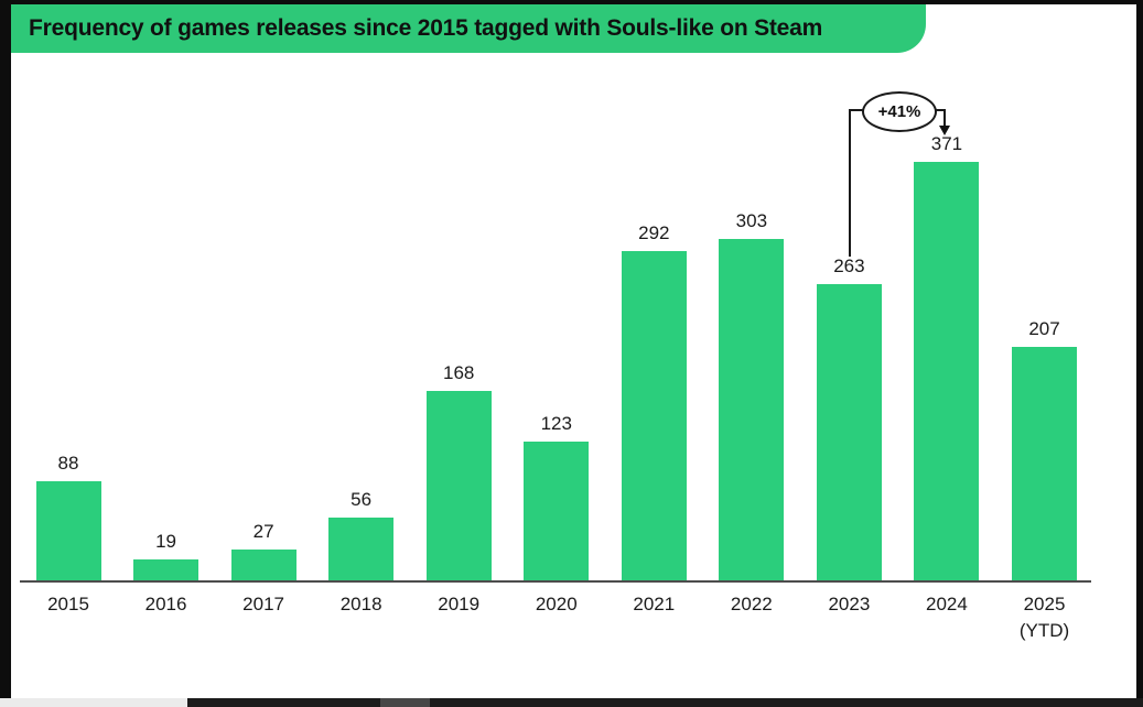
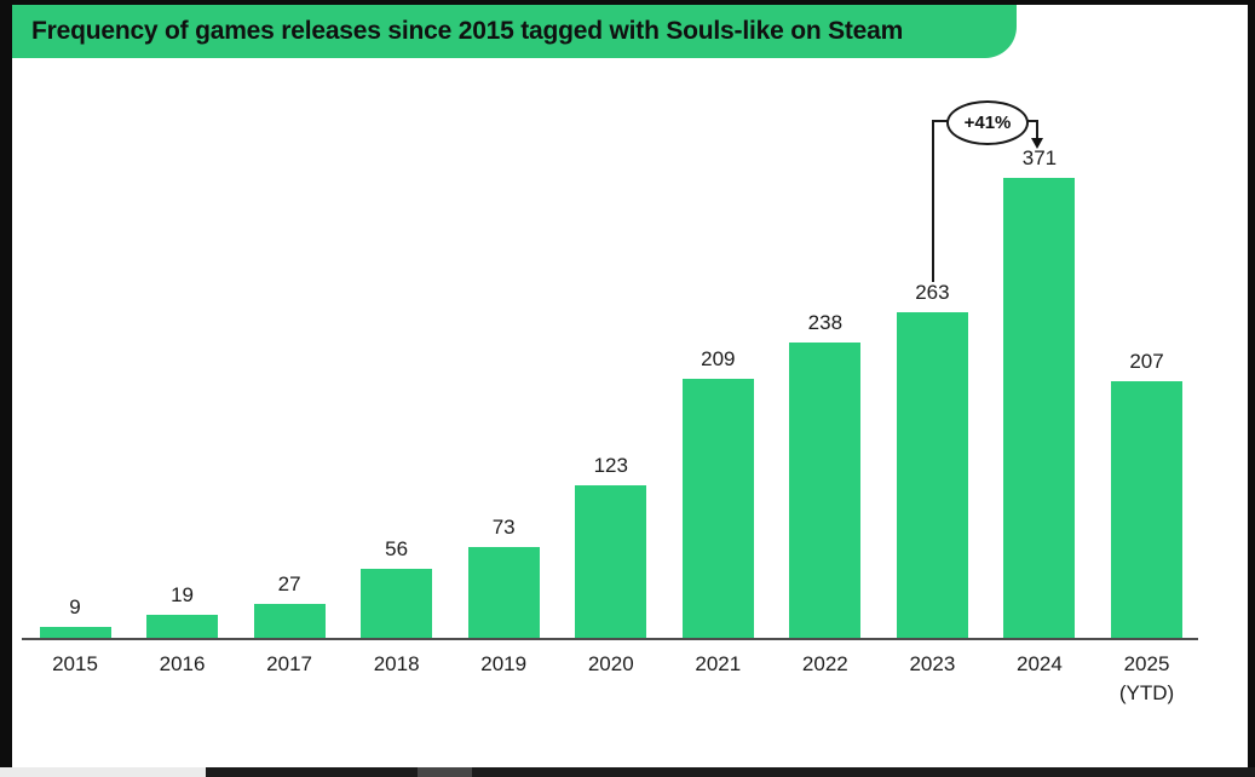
2015: 88 -> 9
2019: 168 -> 73
2021: 292 -> 209
2022: 303 -> 238
